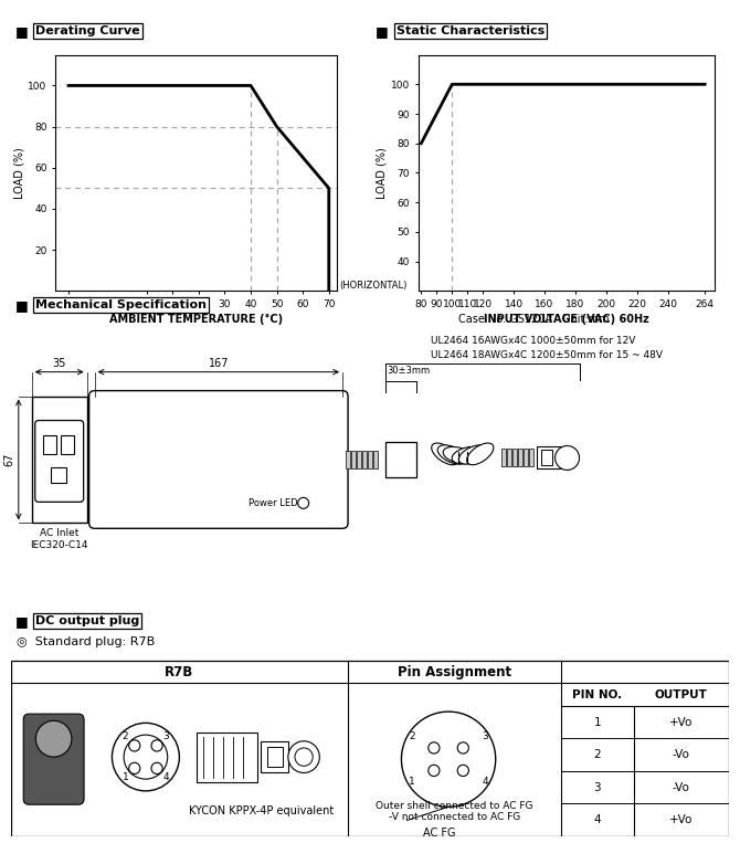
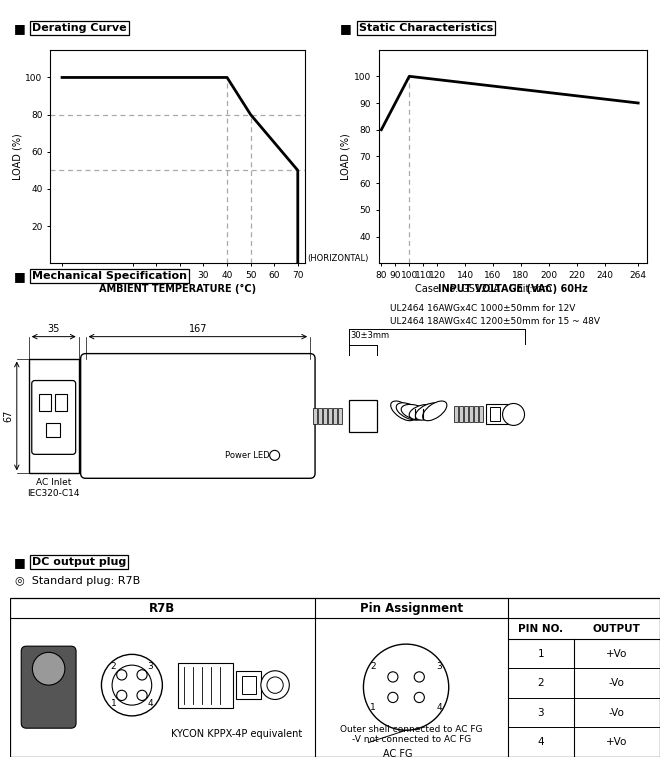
264: 100 -> 90
